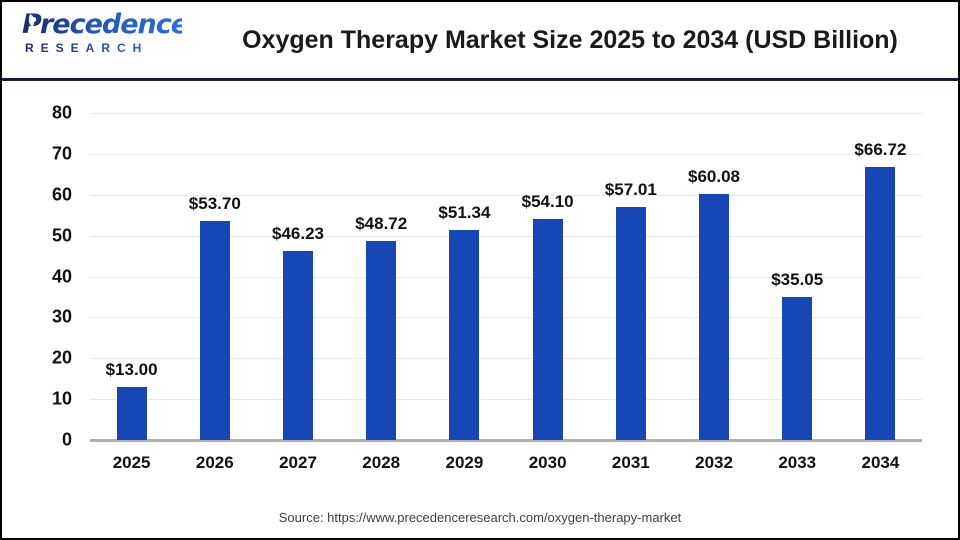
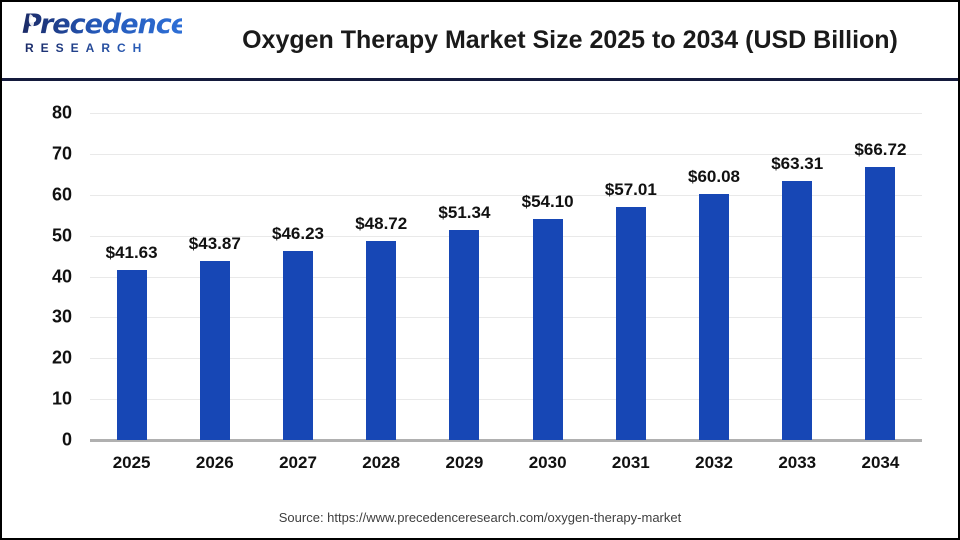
2025: $13.00 -> $41.63
2026: $53.70 -> $43.87
2033: $35.05 -> $63.31
